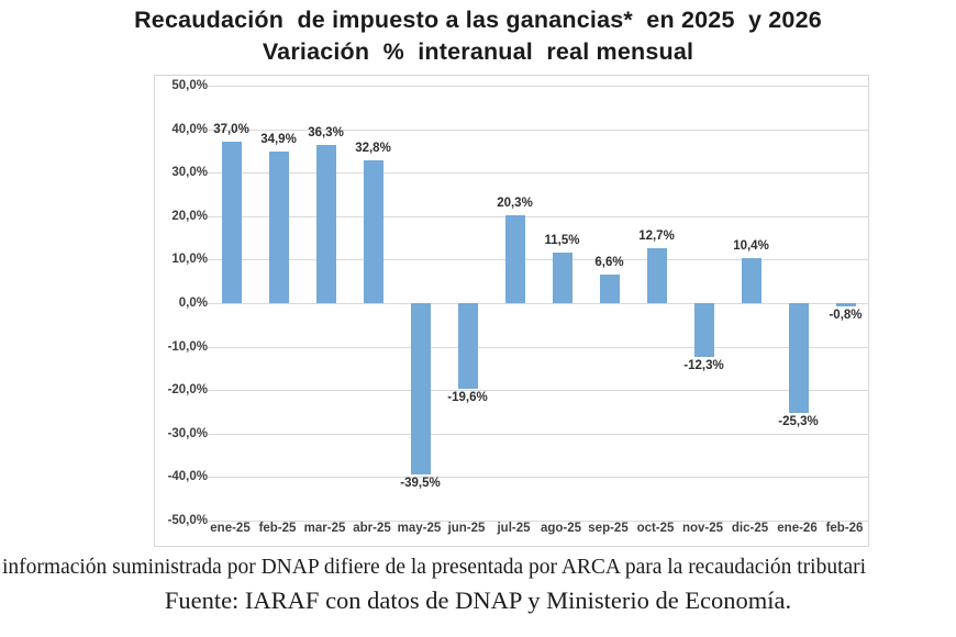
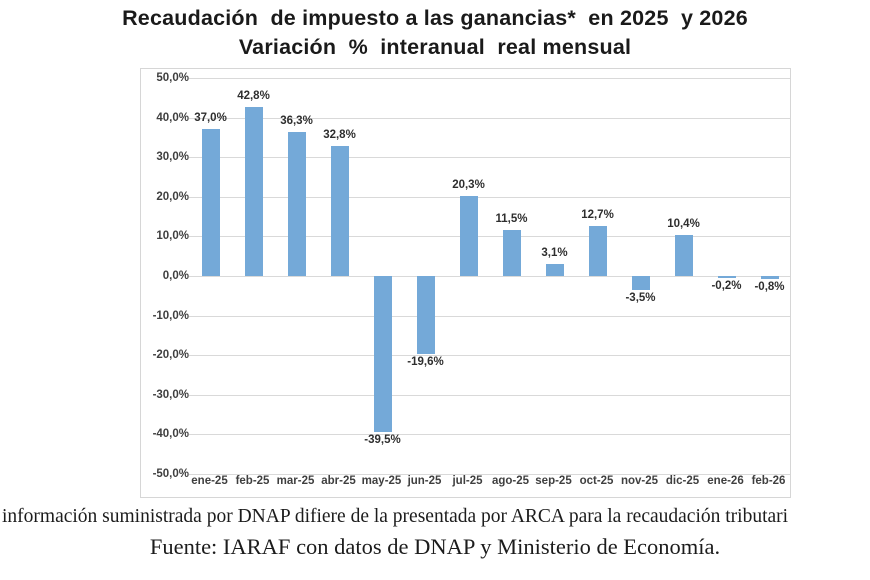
feb-25: 34,9% -> 42,8%
sep-25: 6,6% -> 3,1%
nov-25: -12,3% -> -3,5%
ene-26: -25,3% -> -0,2%
